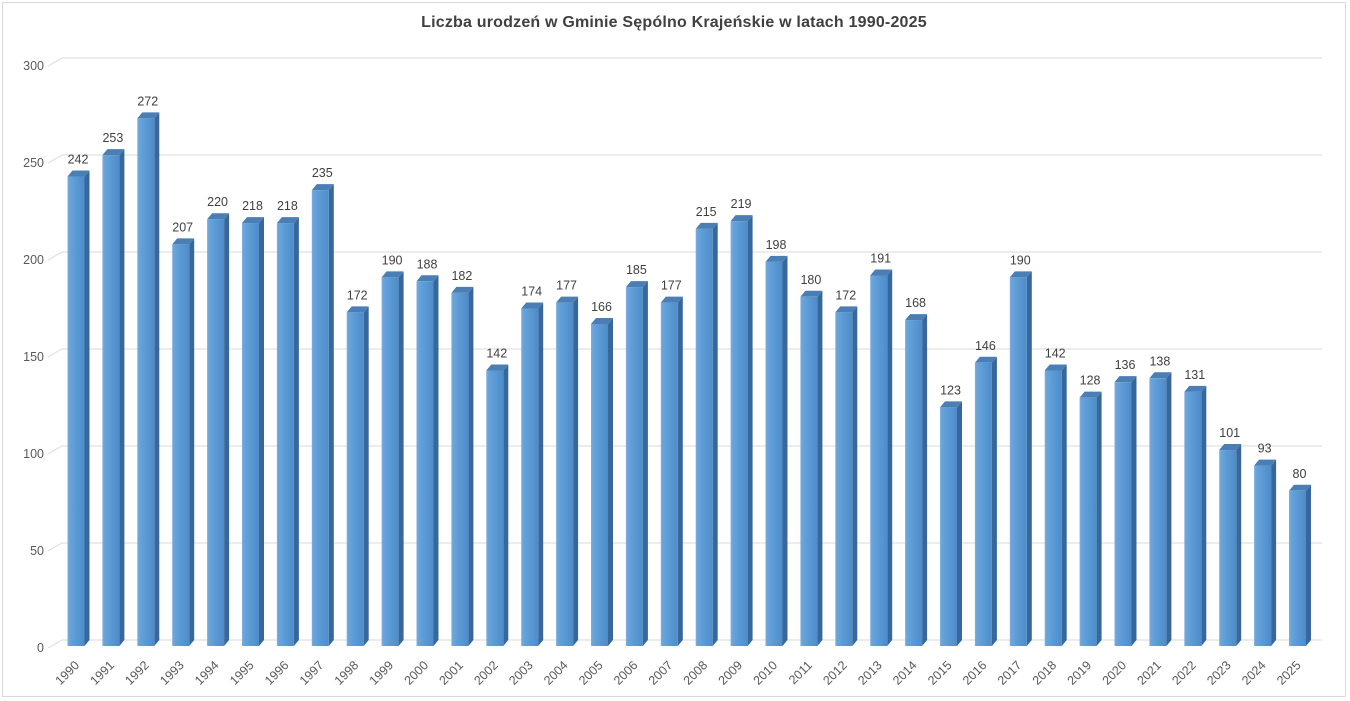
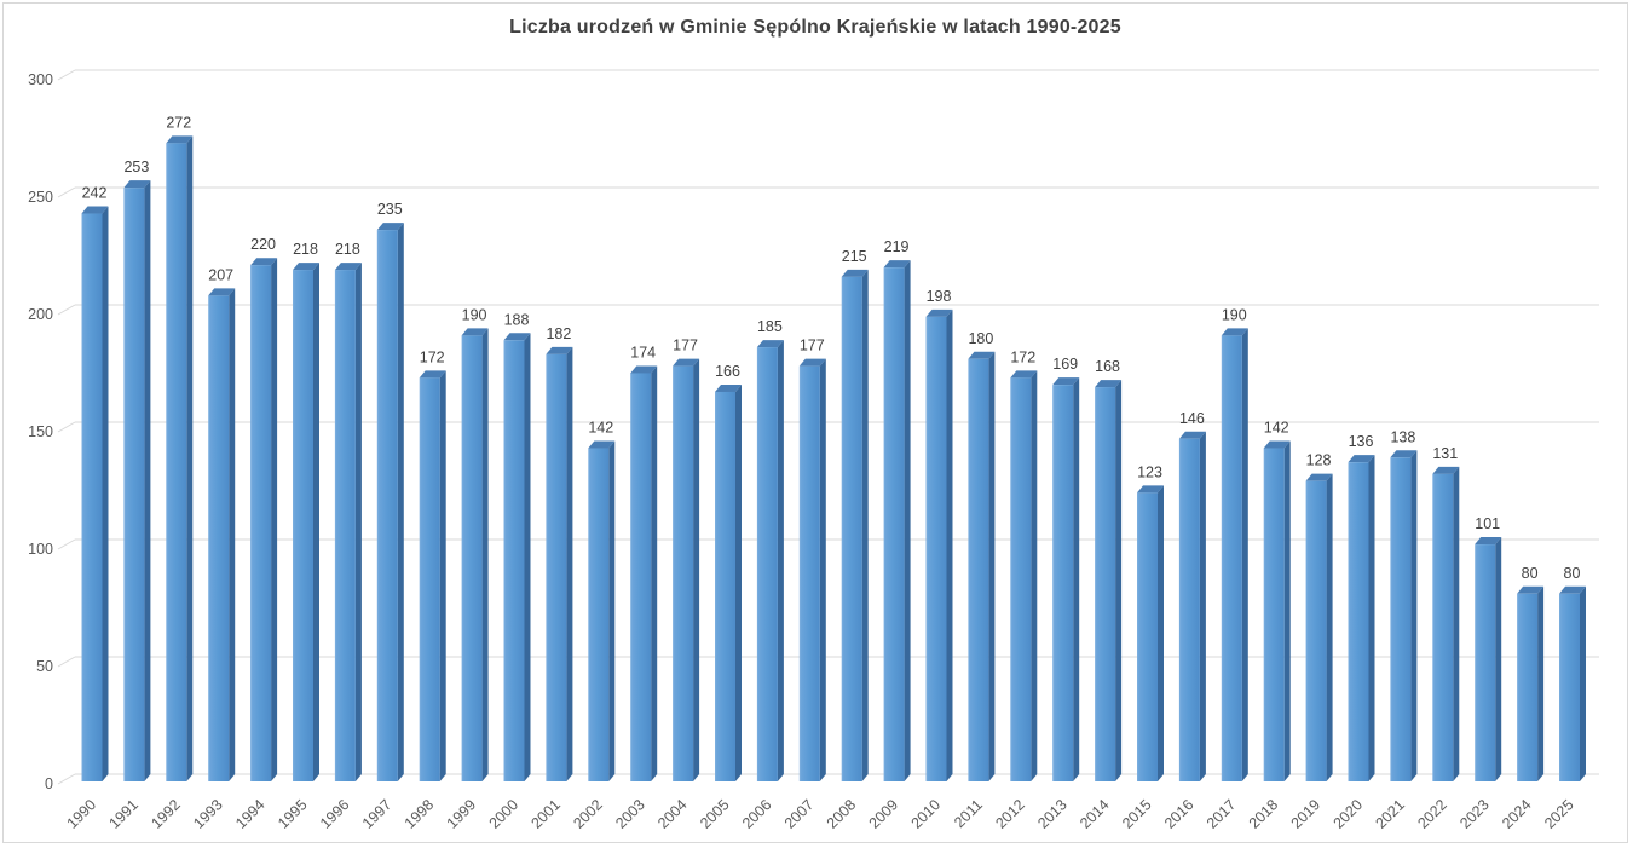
2013: 191 -> 169
2024: 93 -> 80
